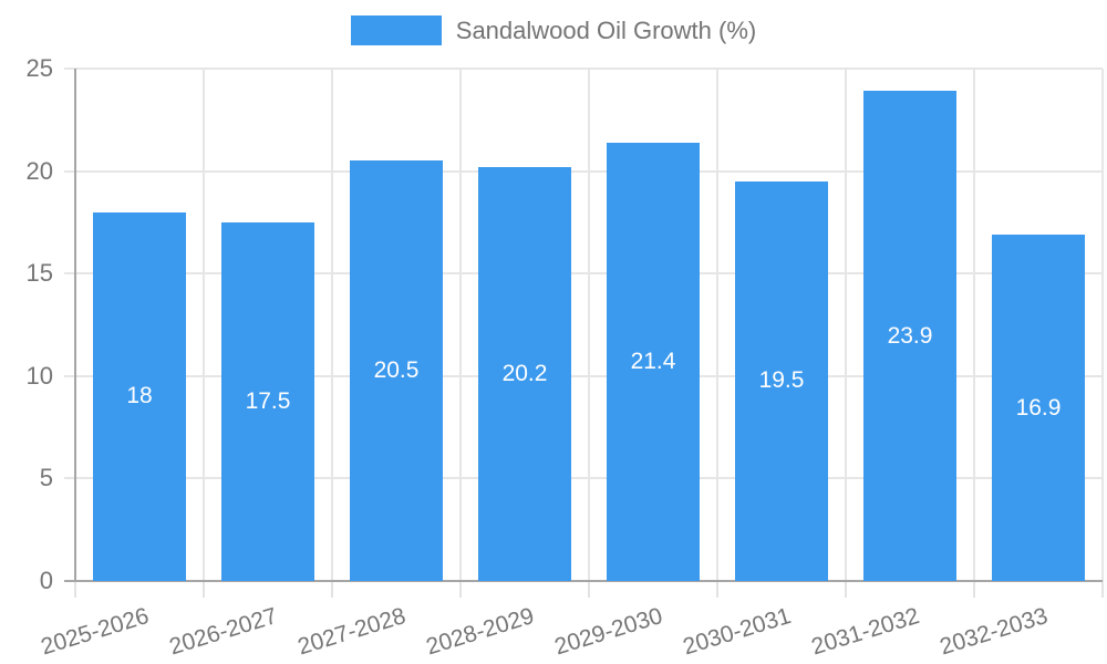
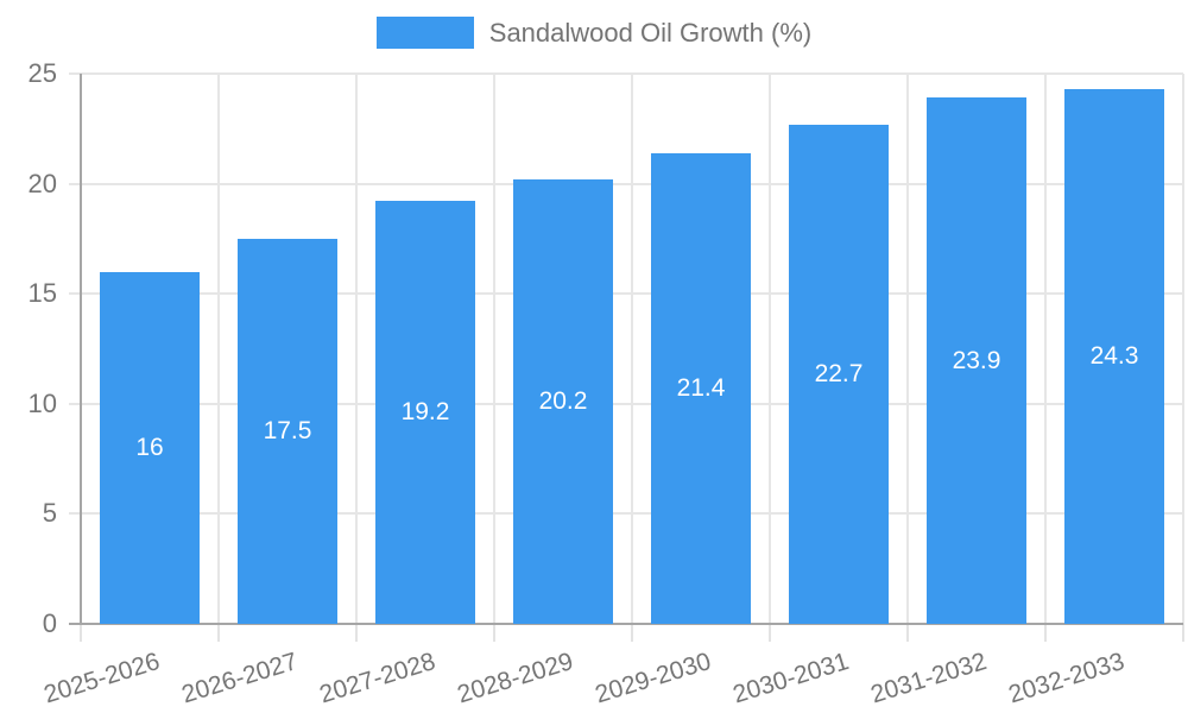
2025-2026: 18 -> 16
2027-2028: 20.5 -> 19.2
2030-2031: 19.5 -> 22.7
2032-2033: 16.9 -> 24.3
